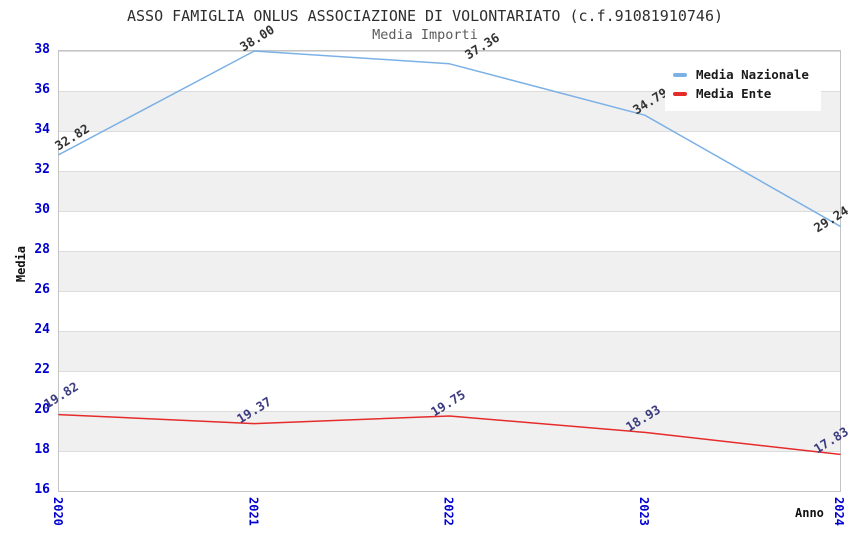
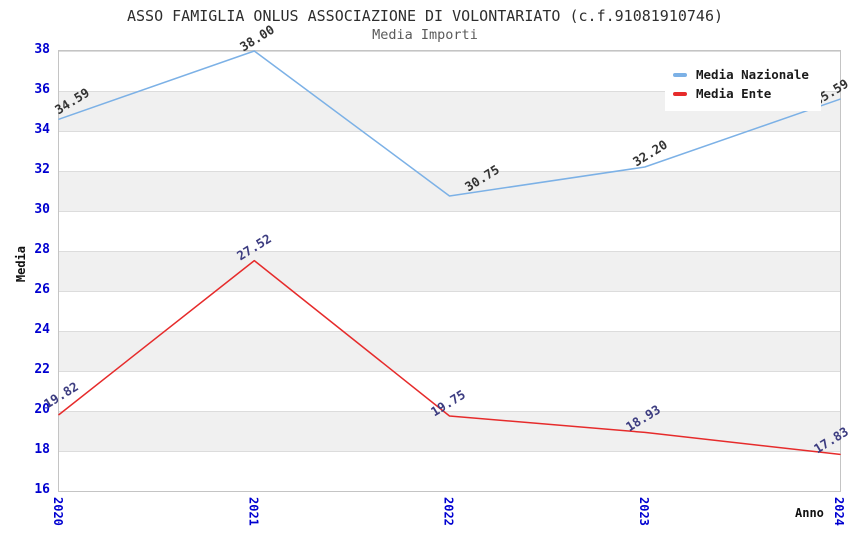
Media Nazionale/2020: 32.82 -> 34.59
Media Ente/2021: 19.37 -> 27.52
Media Nazionale/2022: 37.36 -> 30.75
Media Nazionale/2023: 34.79 -> 32.20
Media Nazionale/2024: 29.24 -> 35.59
